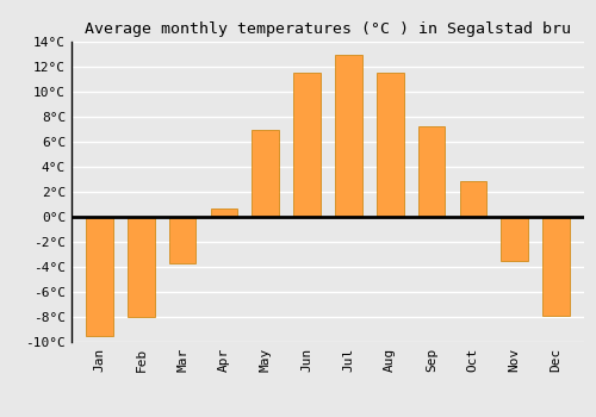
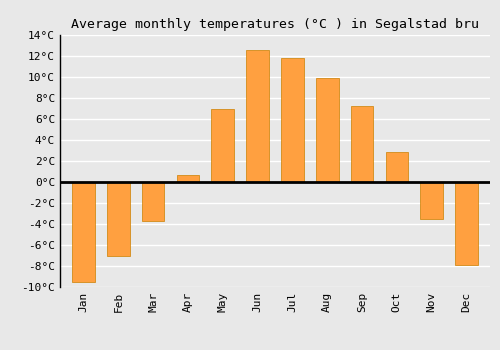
Feb: -8.0°C -> -7.0°C
Jun: 11.5°C -> 12.6°C
Jul: 13.0°C -> 11.8°C
Aug: 11.5°C -> 9.9°C
